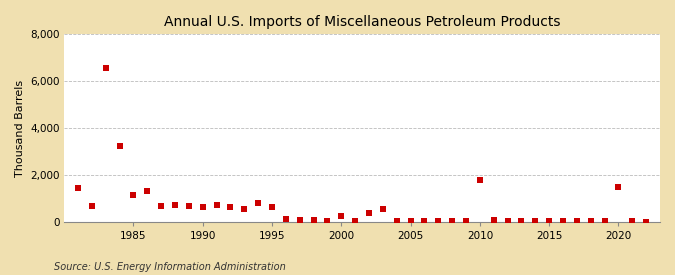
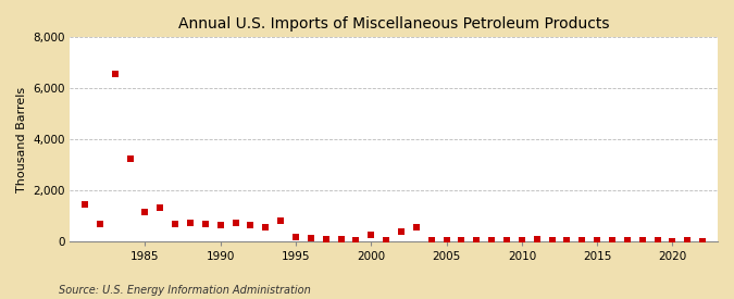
1995: 650 -> 200
2010: 1,800 -> 70
2020: 1,500 -> 30
